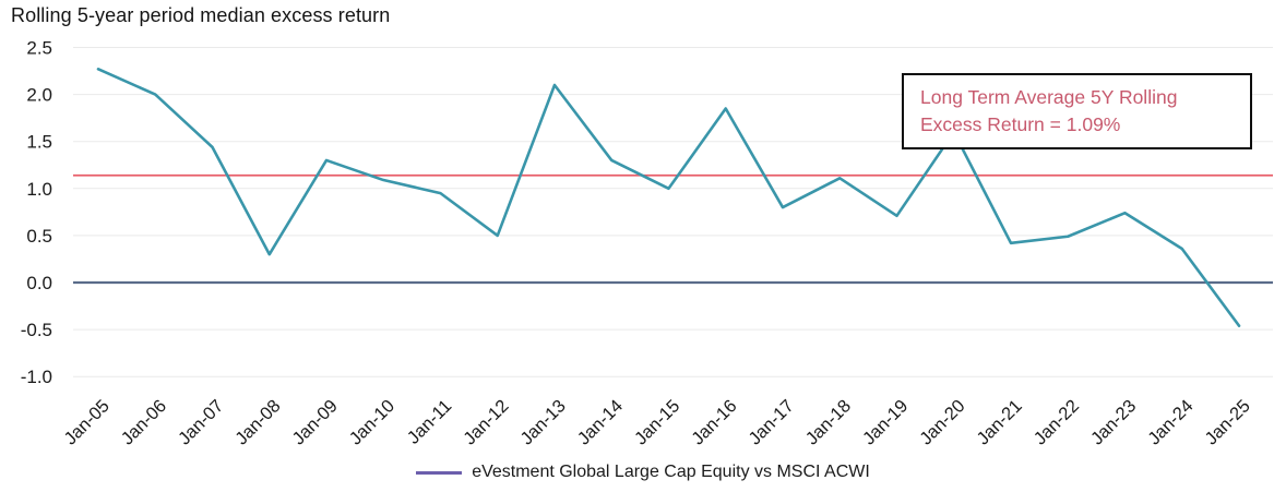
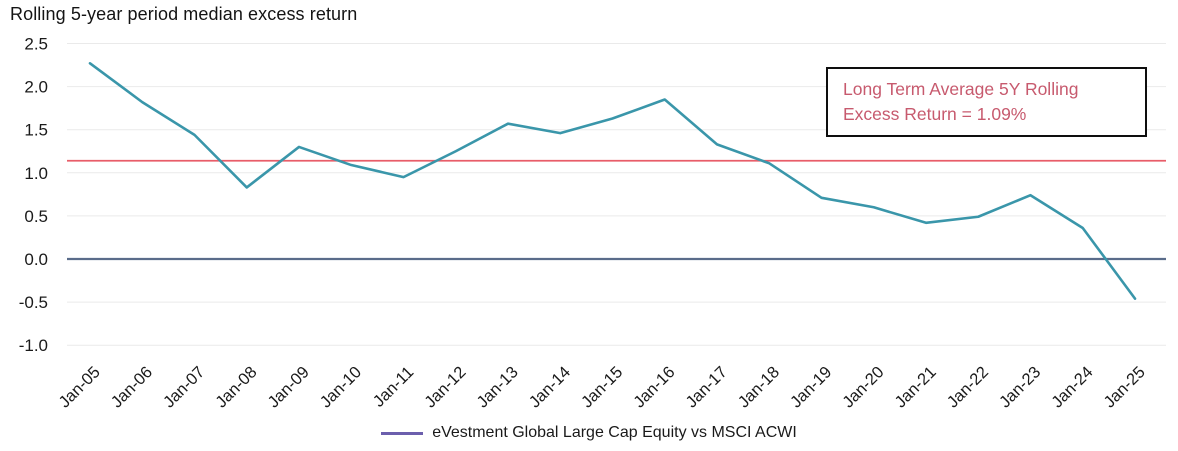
Jan-06: 2.0 -> 1.8
Jan-08: 0.3 -> 0.8
Jan-12: 0.5 -> 1.2
Jan-13: 2.1 -> 1.6
Jan-14: 1.3 -> 1.5
Jan-15: 1.0 -> 1.6
Jan-17: 0.8 -> 1.3
Jan-20: 1.6 -> 0.6
